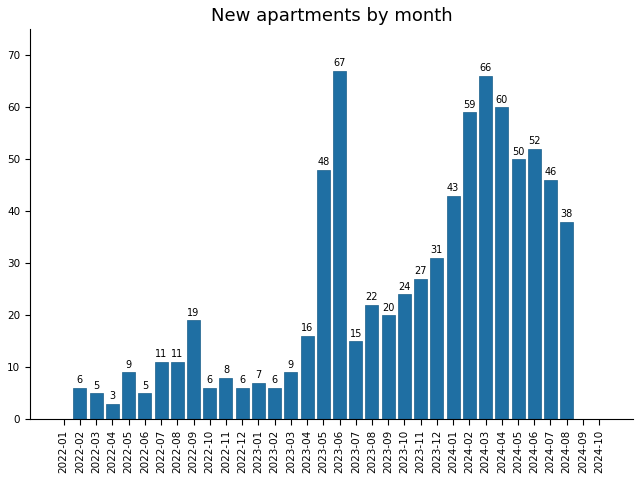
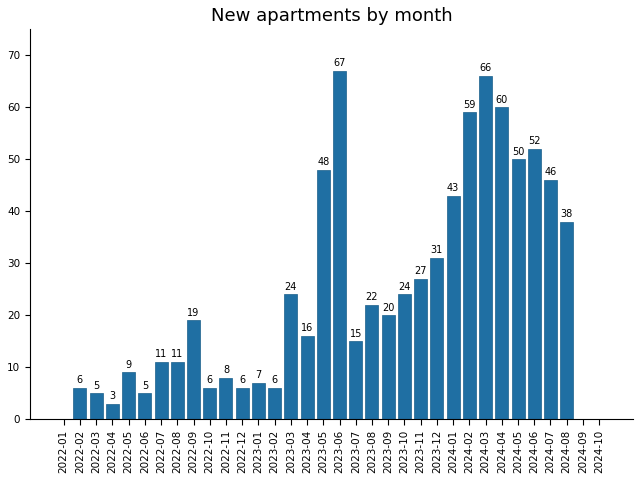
2023-03: 9 -> 24
